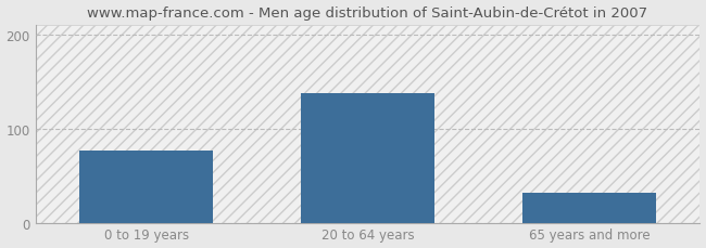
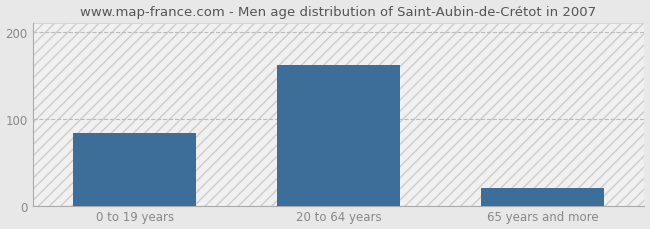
0 to 19 years: 76 -> 83
20 to 64 years: 138 -> 162
65 years and more: 32 -> 20
